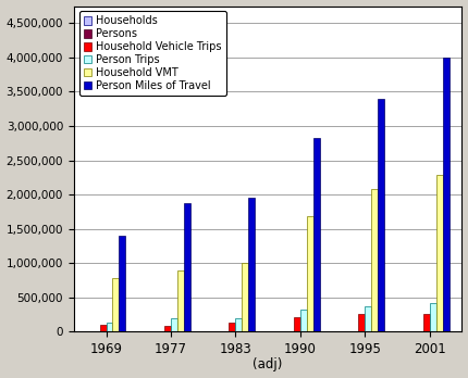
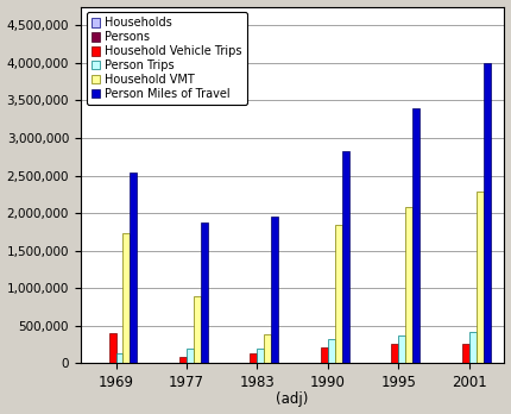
Household Vehicle Trips/1969: 100,000 -> 400,000
Household VMT/1969: 780,000 -> 1,740,000
Person Miles of Travel/1969: 1,400,000 -> 2,540,000
Household VMT/1983: 1,000,000 -> 380,000
Household VMT/1990: 1,680,000 -> 1,840,000
